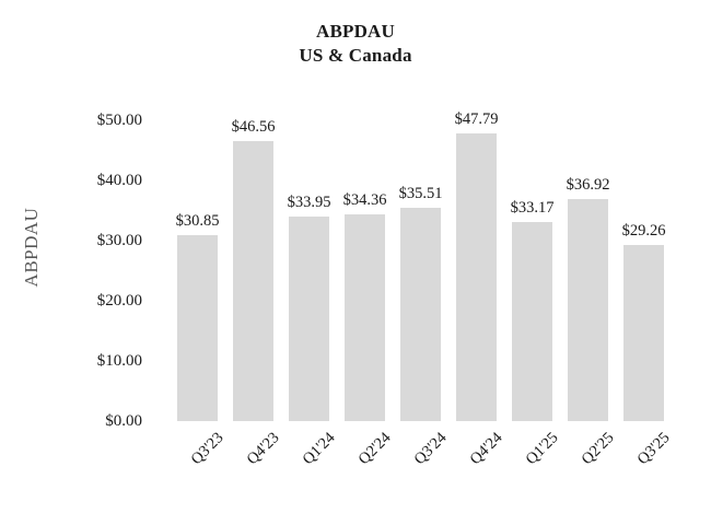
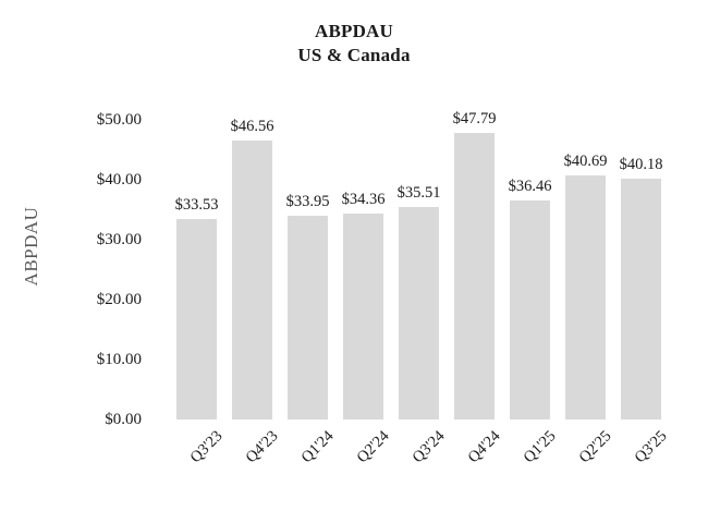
Q3'23: $30.85 -> $33.53
Q1'25: $33.17 -> $36.46
Q2'25: $36.92 -> $40.69
Q3'25: $29.26 -> $40.18
